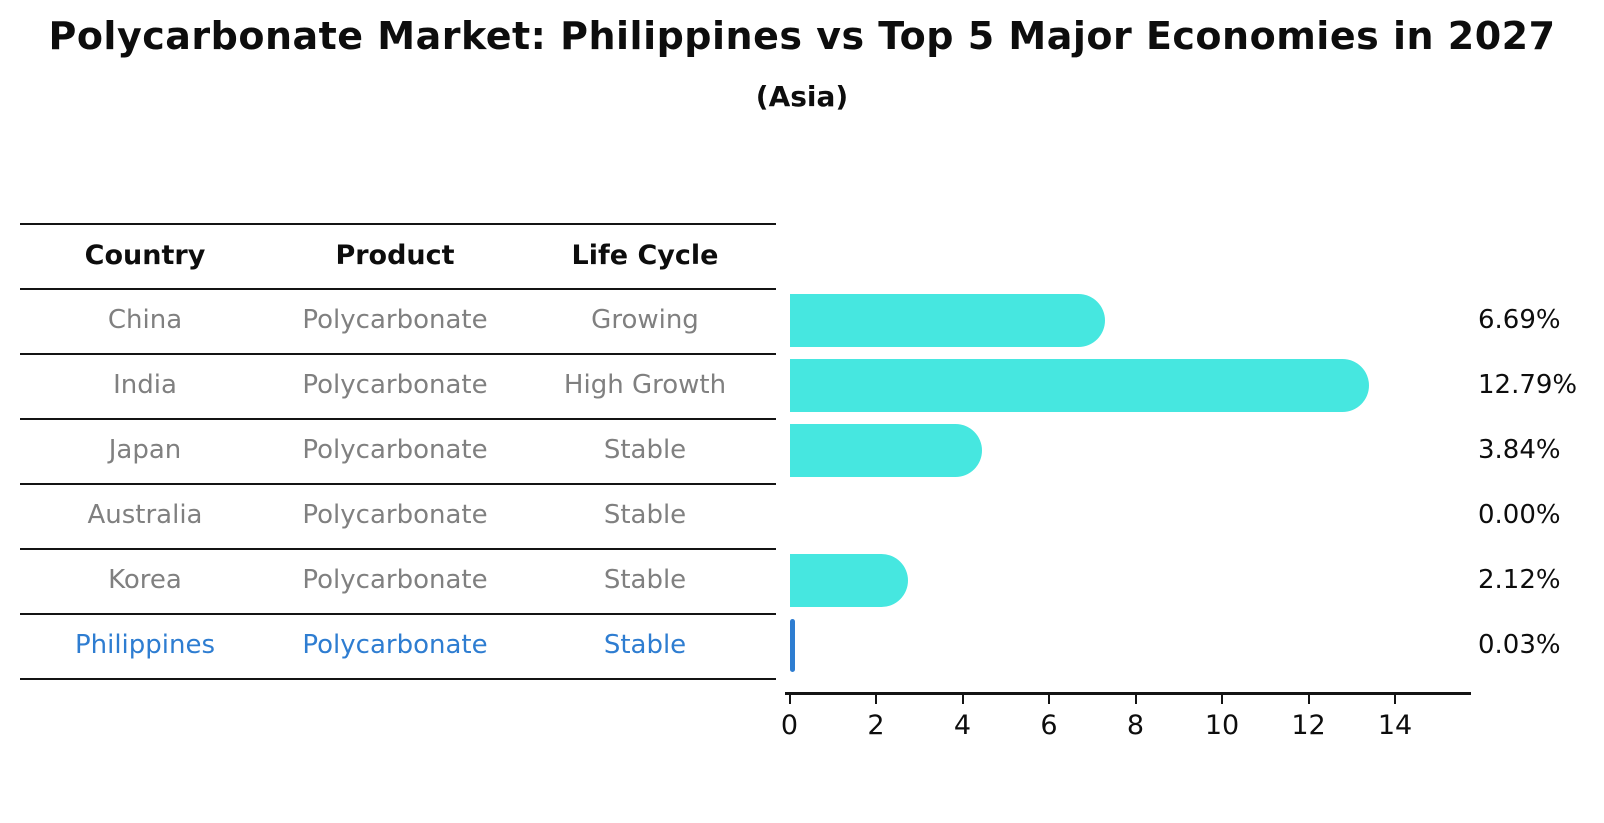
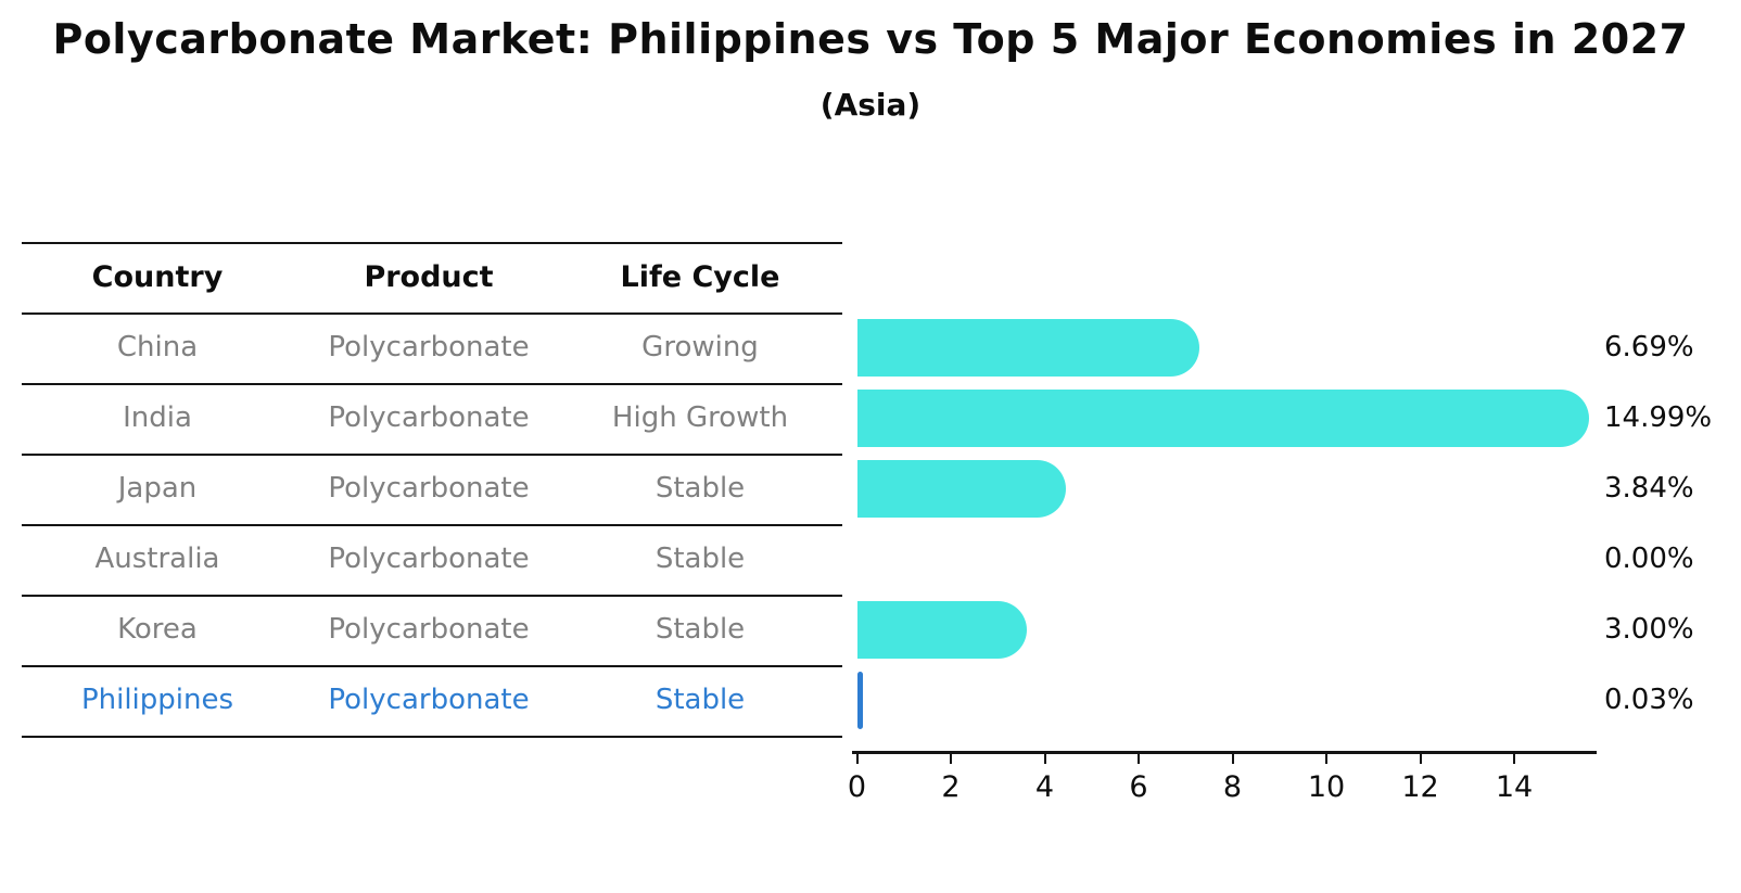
India: 12.79% -> 14.99%
Korea: 2.12% -> 3.00%
